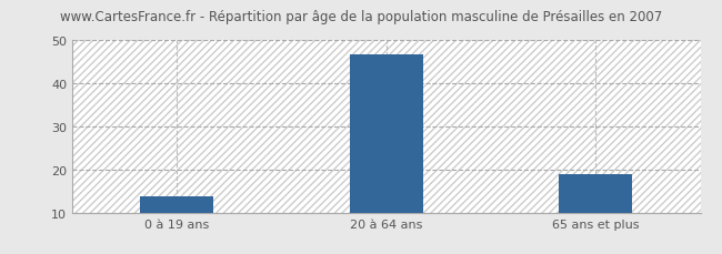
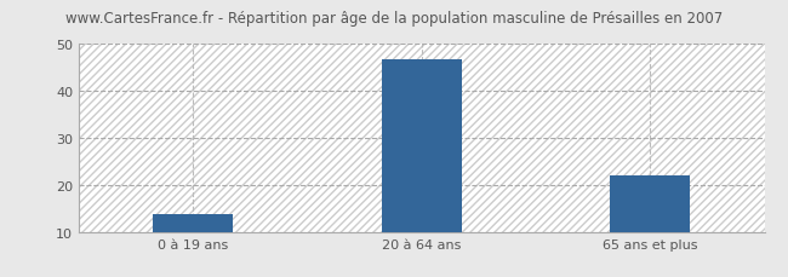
65 ans et plus: 19.0 -> 22.0
